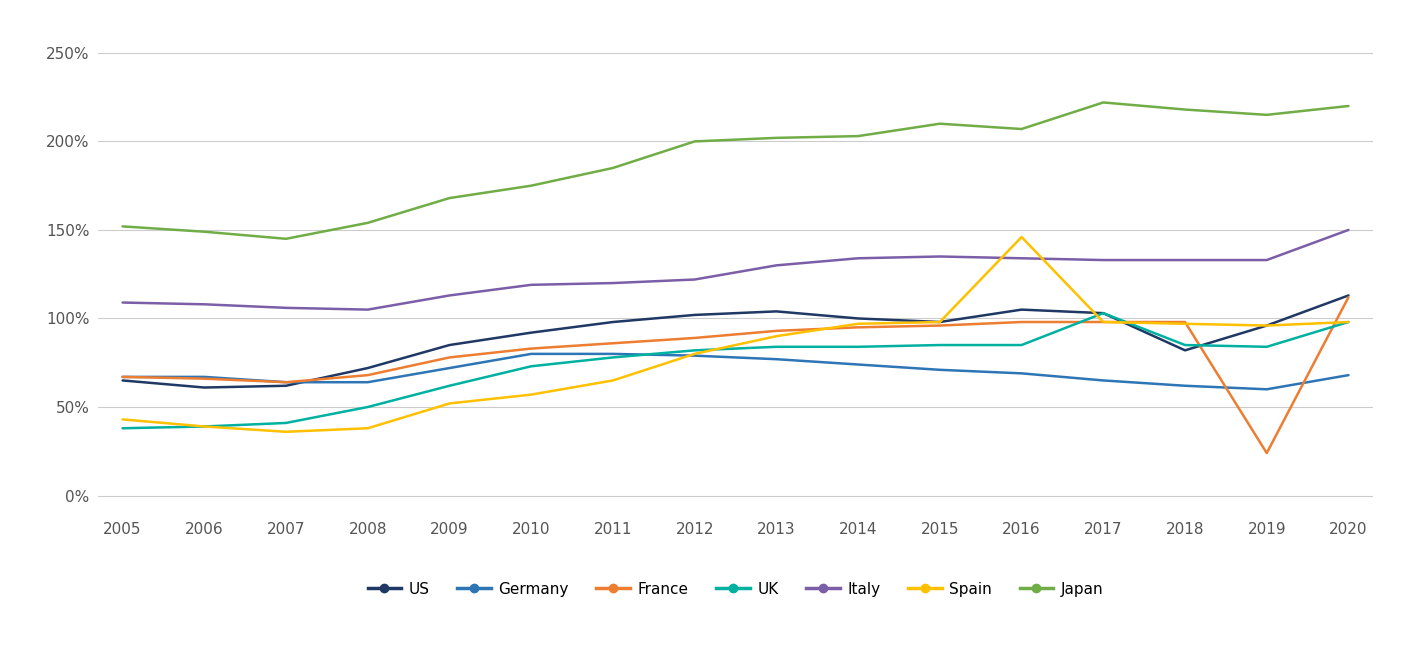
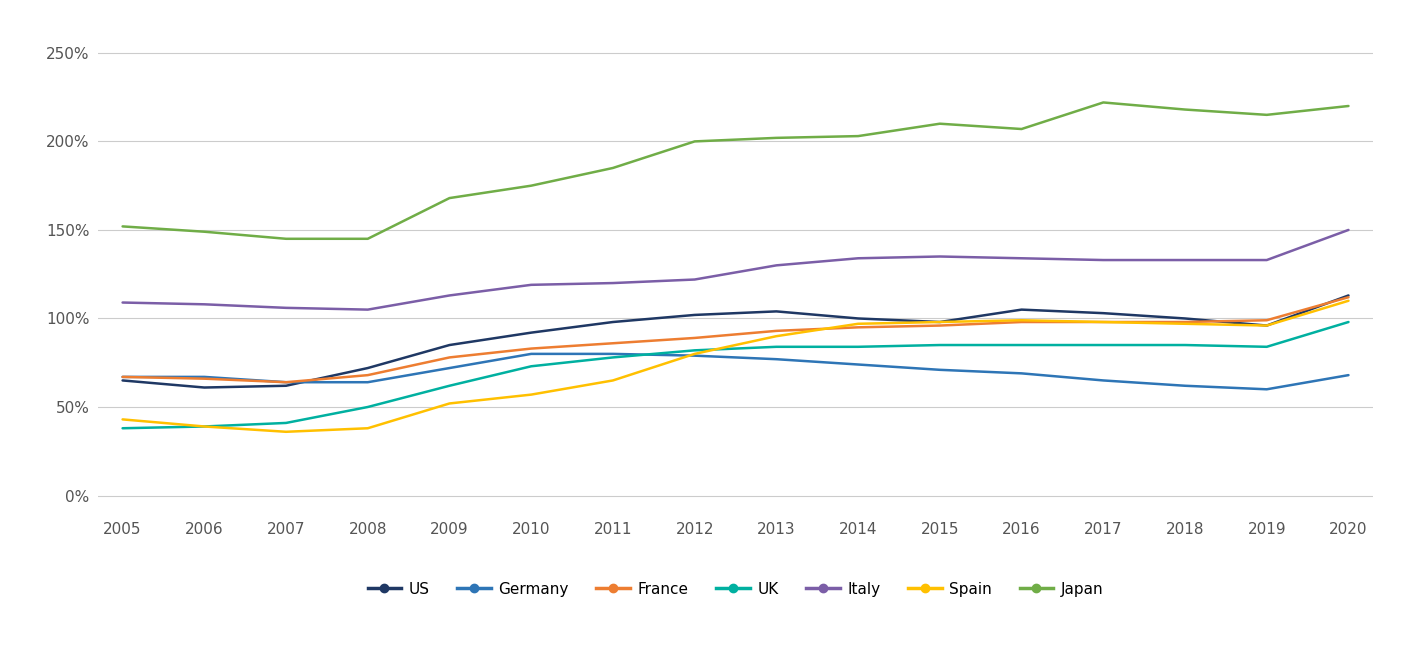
Japan/2008: 154% -> 145%
Spain/2016: 146% -> 99%
UK/2017: 103% -> 85%
US/2018: 82% -> 100%
France/2019: 24% -> 99%
Spain/2020: 98% -> 110%
